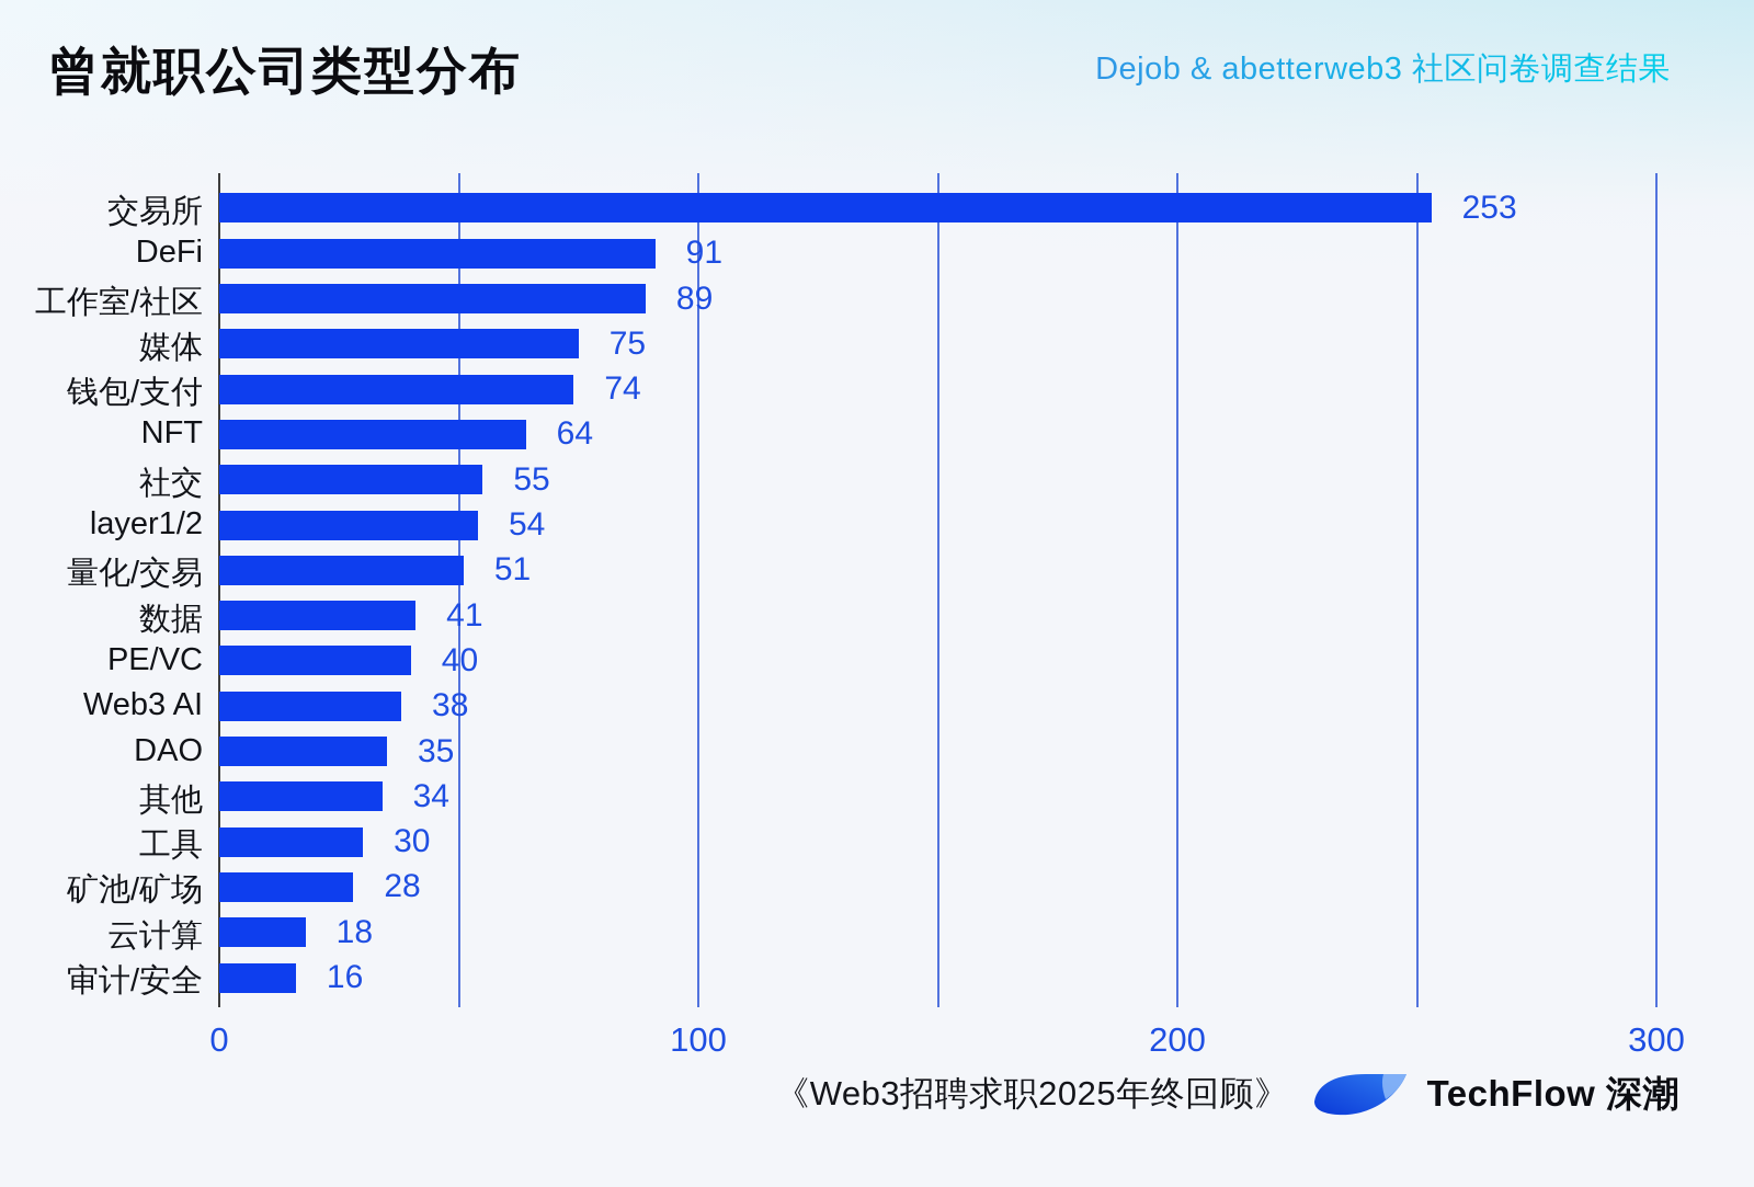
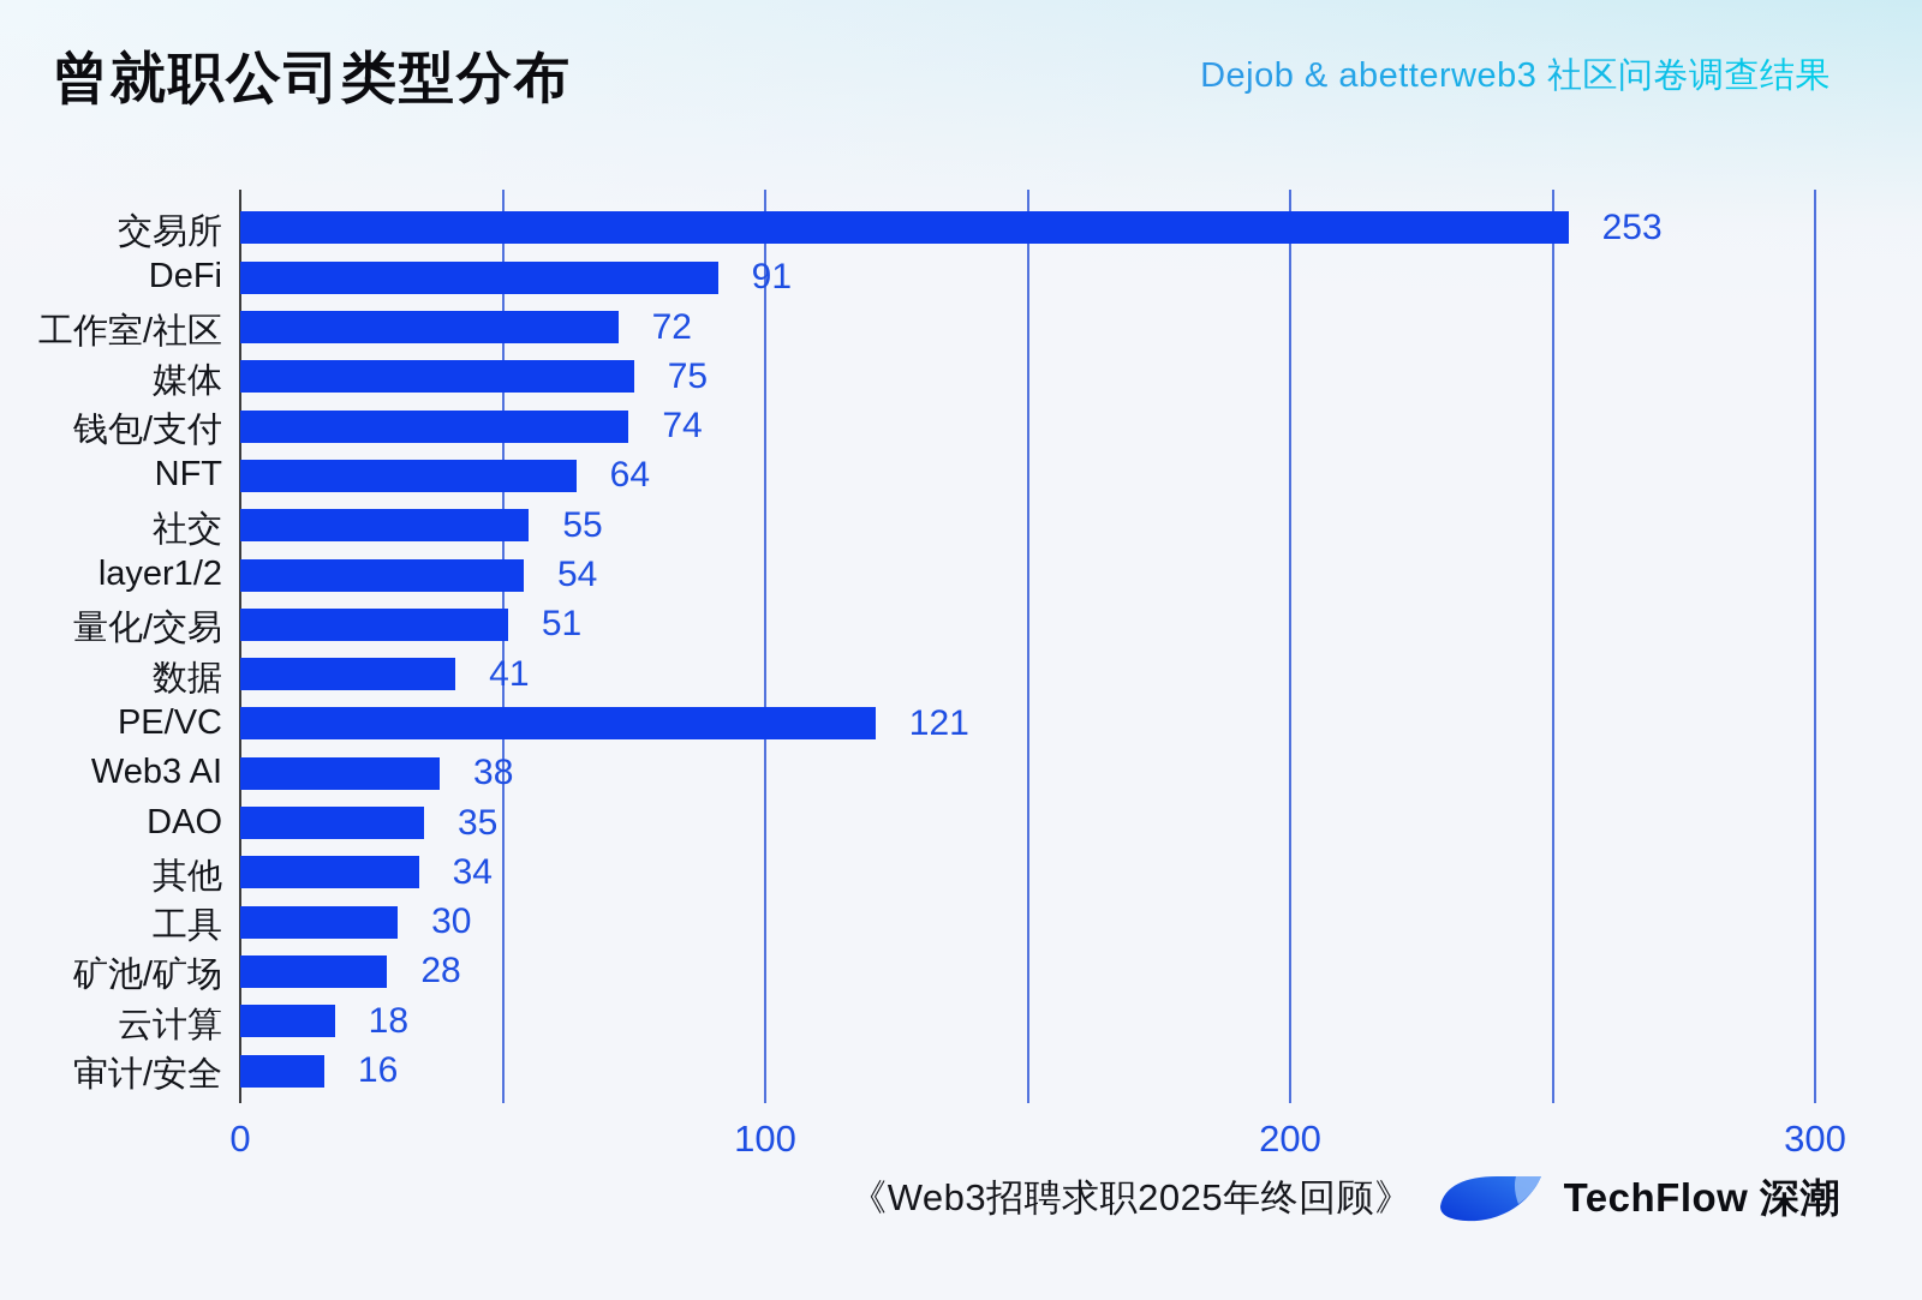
工作室/社区: 89 -> 72
PE/VC: 40 -> 121
